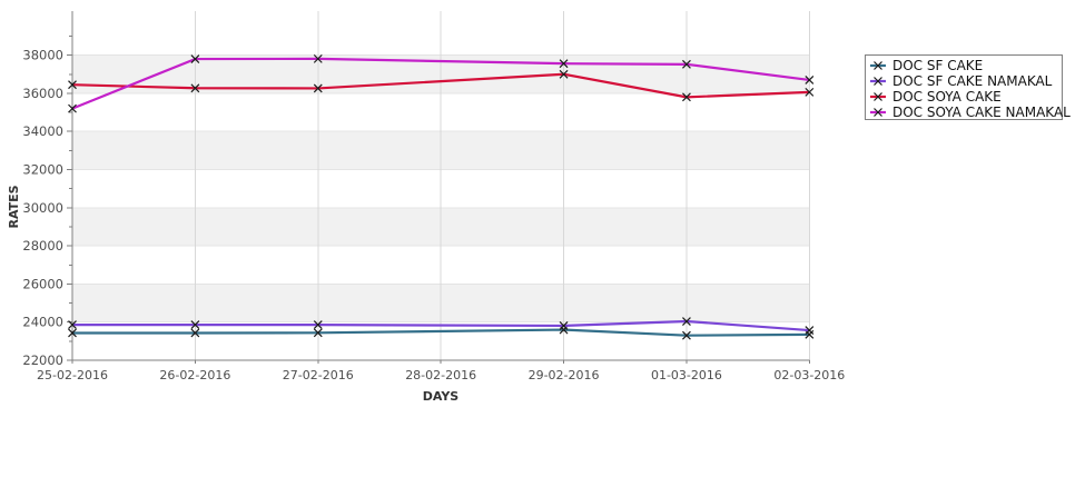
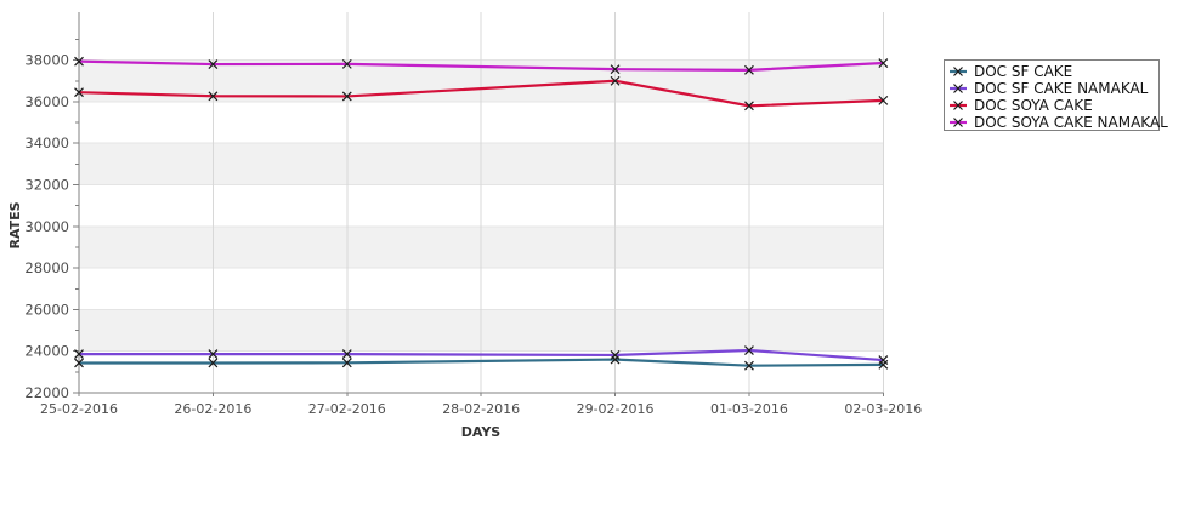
DOC SOYA CAKE NAMAKAL/25-02-2016: 35200 -> 37900
DOC SOYA CAKE NAMAKAL/02-03-2016: 36700 -> 37900
